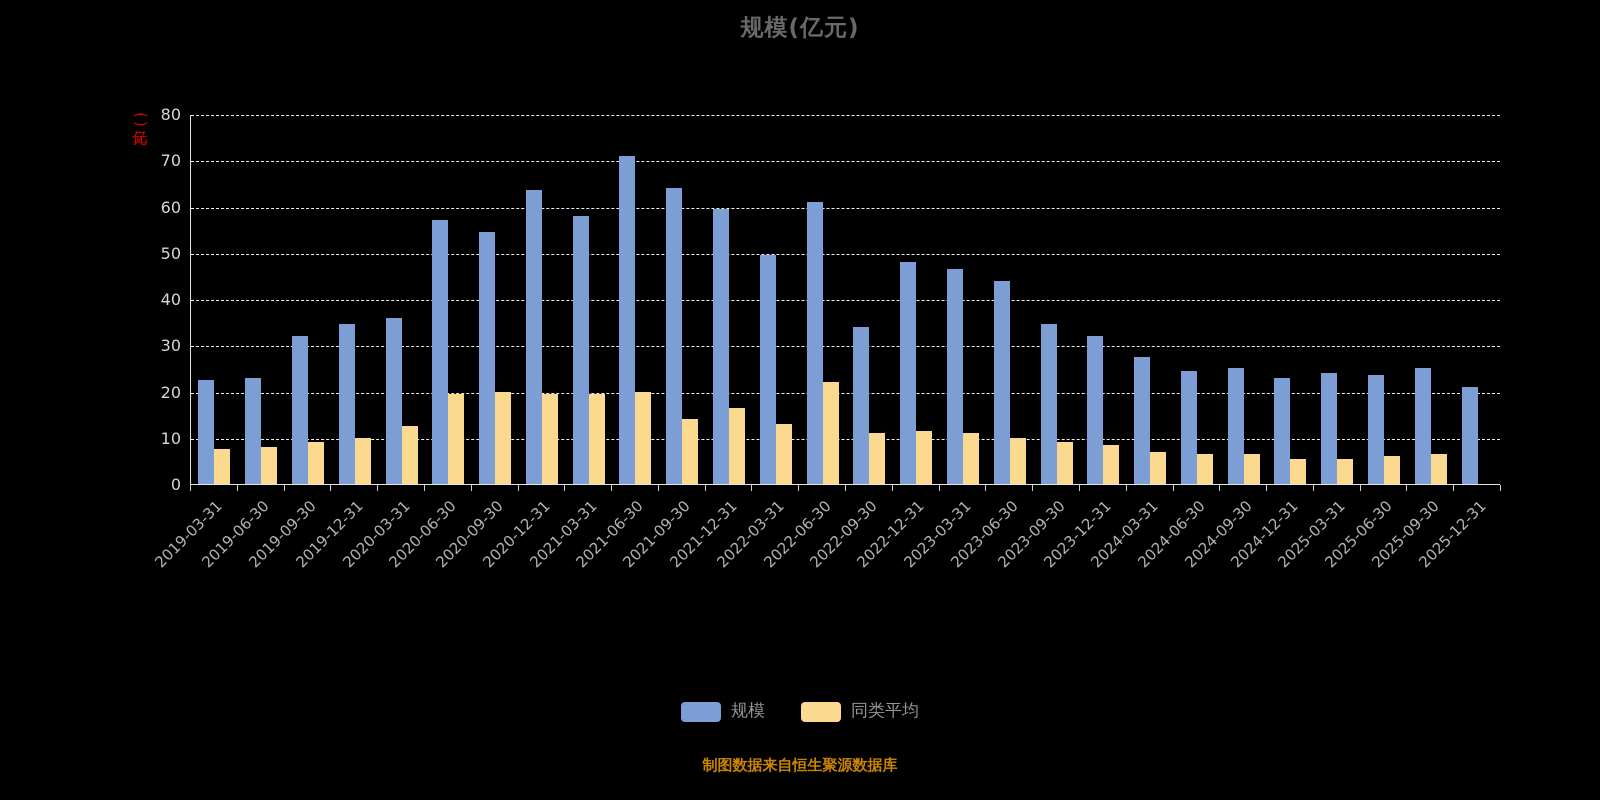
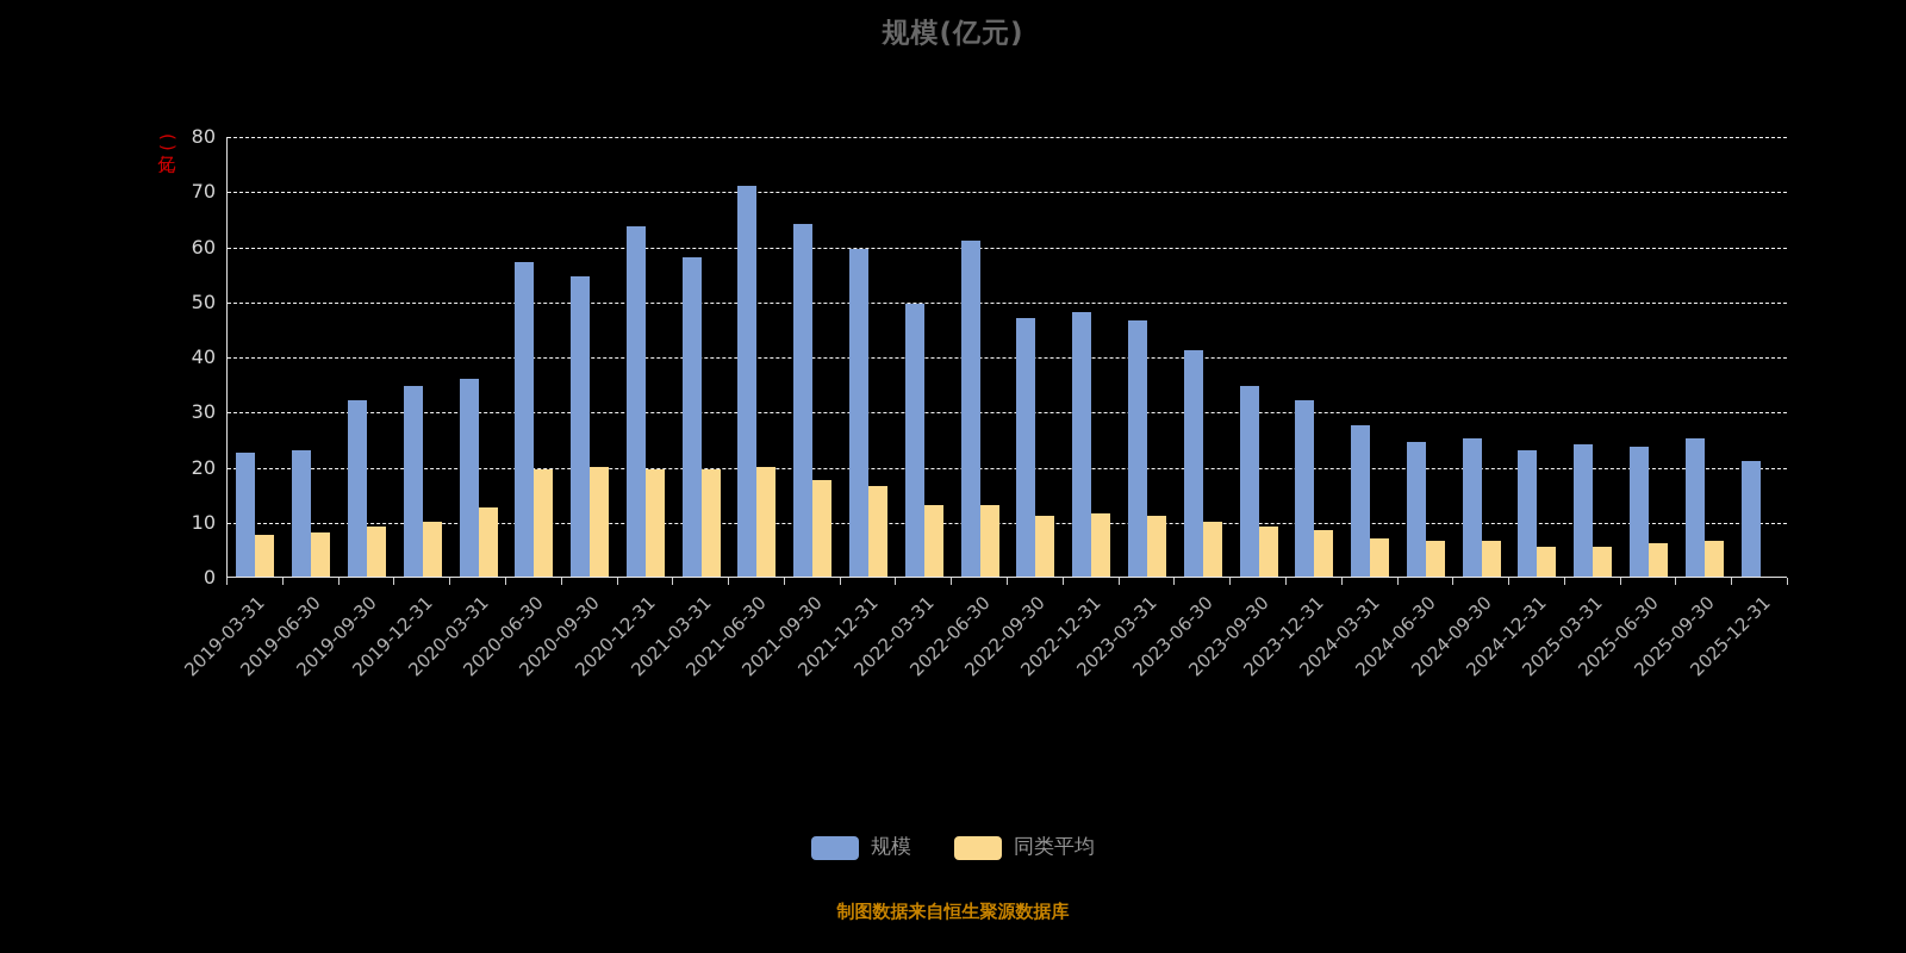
同类平均/2021-09-30: 14 -> 18
同类平均/2022-06-30: 22 -> 13
规模/2022-09-30: 34 -> 47
规模/2023-06-30: 44 -> 41
